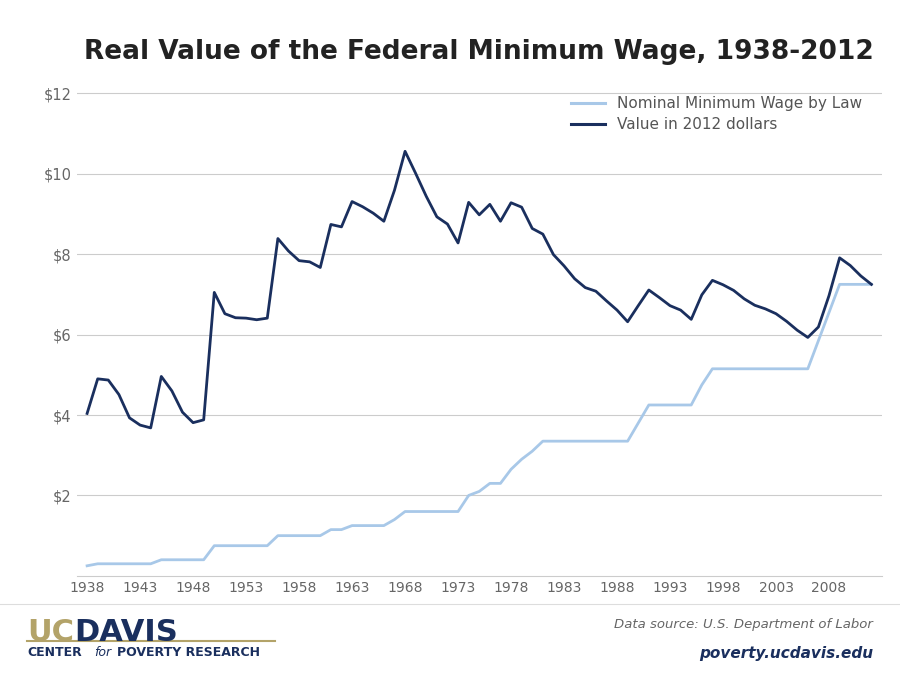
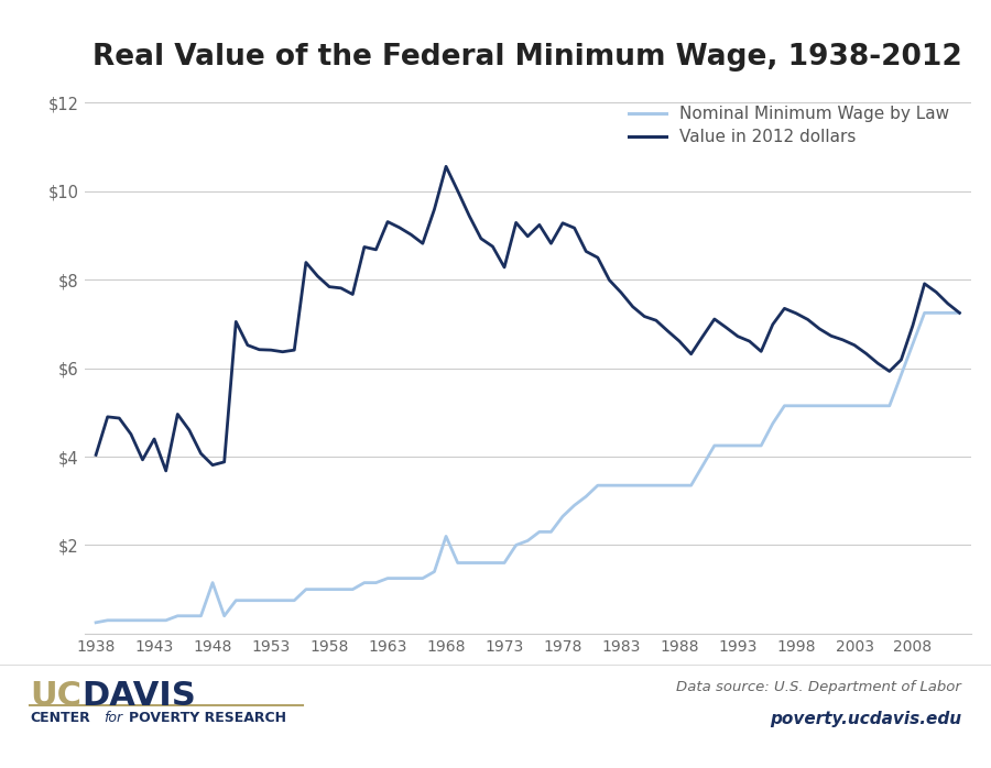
Value in 2012 dollars/1943: $3.75 -> $4.40
Nominal Minimum Wage by Law/1948: $0.40 -> $1.15
Nominal Minimum Wage by Law/1968: $1.60 -> $2.20
